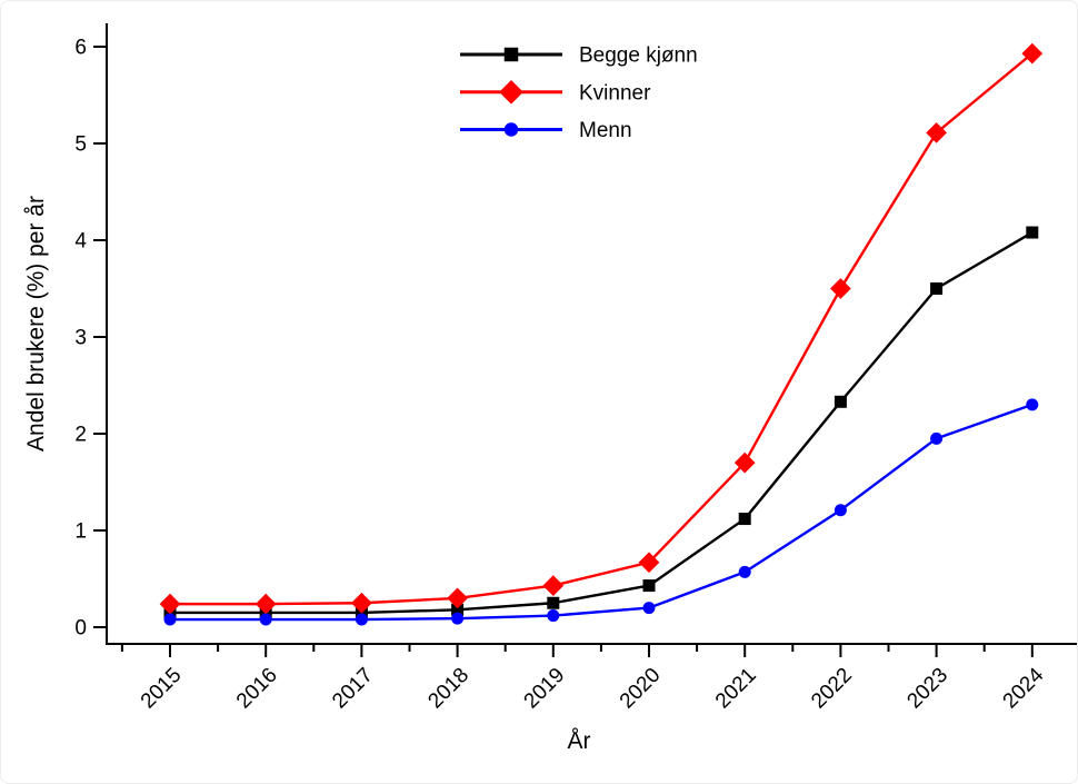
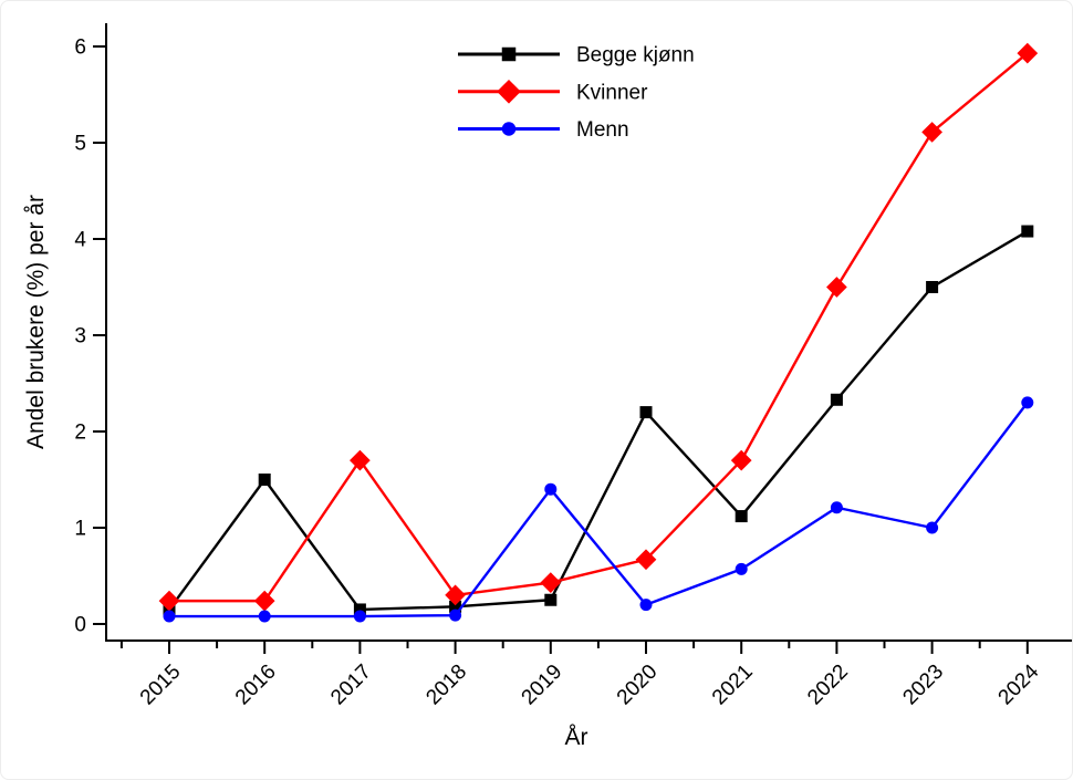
Begge kjønn/2016: 0.1 -> 1.5
Kvinner/2017: 0.2 -> 1.7
Menn/2019: 0.1 -> 1.4
Begge kjønn/2020: 0.4 -> 2.2
Menn/2023: 1.9 -> 1.0
